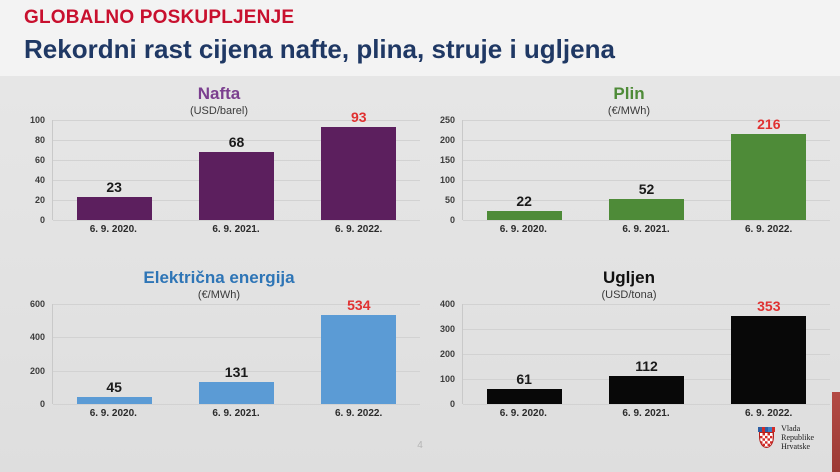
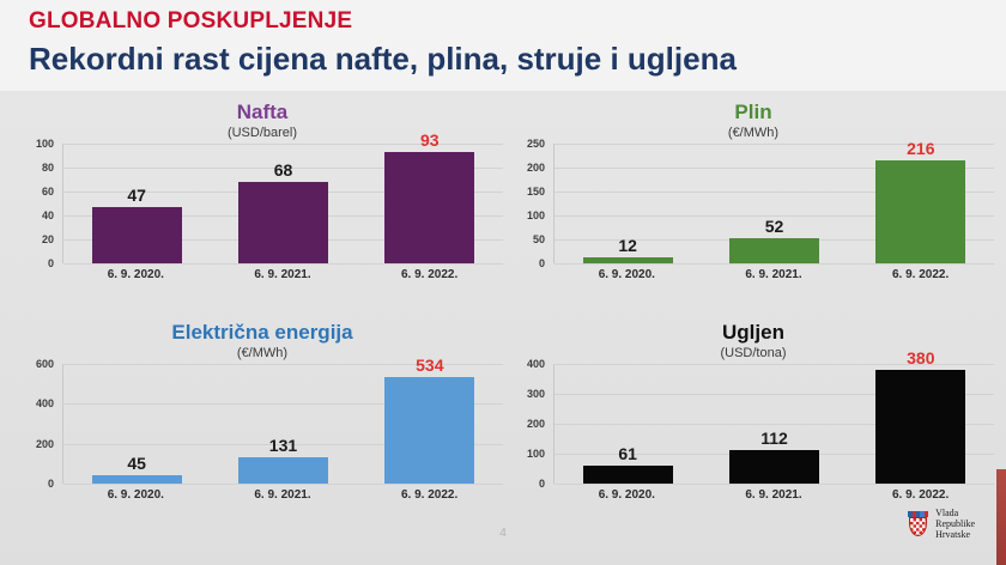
Nafta/6. 9. 2020.: 23 -> 47
Plin/6. 9. 2020.: 22 -> 12
Ugljen/6. 9. 2022.: 353 -> 380
